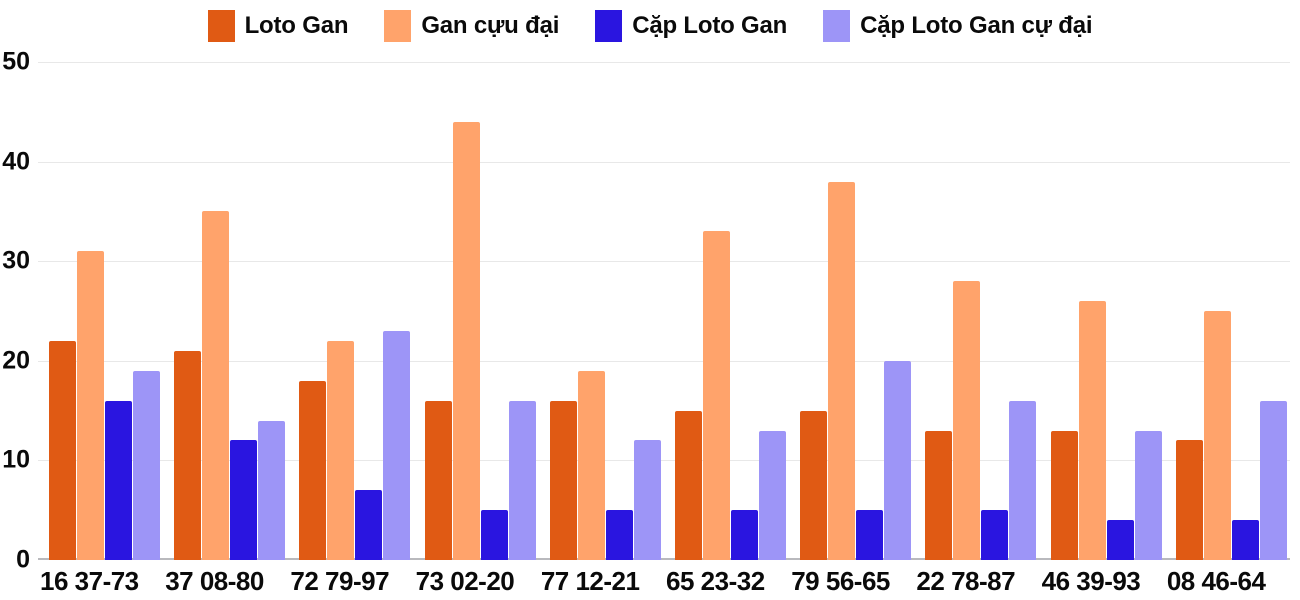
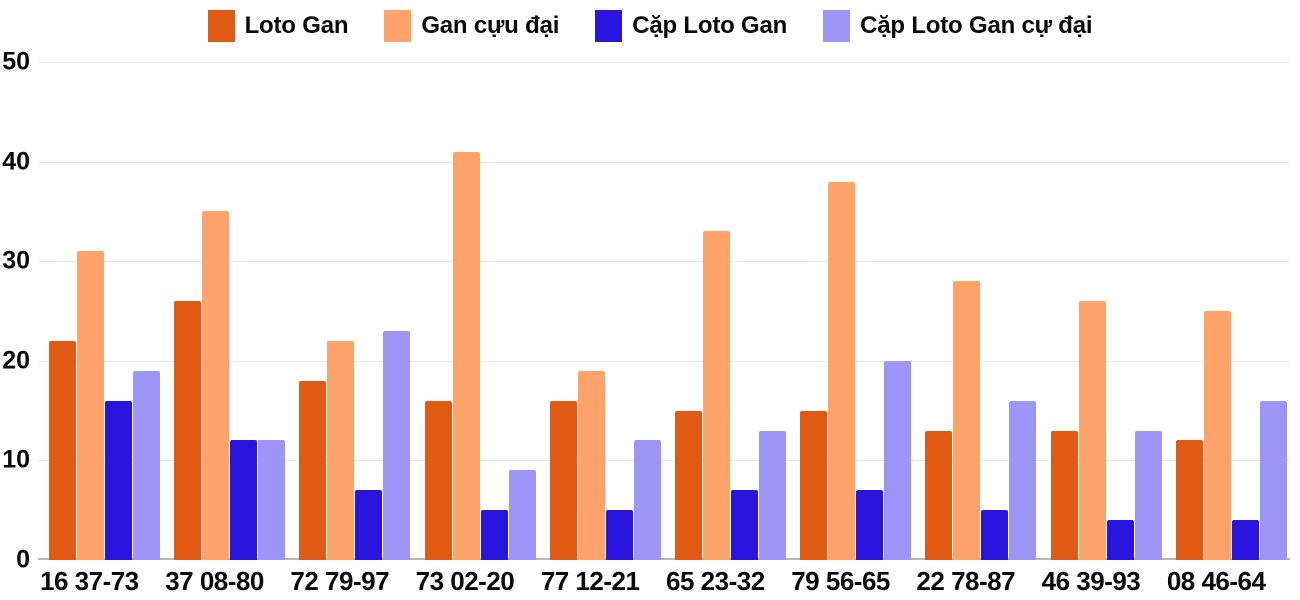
Loto Gan/37 08-80: 21 -> 26
Cặp Loto Gan cự đại/37 08-80: 14 -> 12
Gan cựu đại/73 02-20: 44 -> 41
Cặp Loto Gan cự đại/73 02-20: 16 -> 9
Cặp Loto Gan/65 23-32: 5 -> 7
Cặp Loto Gan/79 56-65: 5 -> 7
